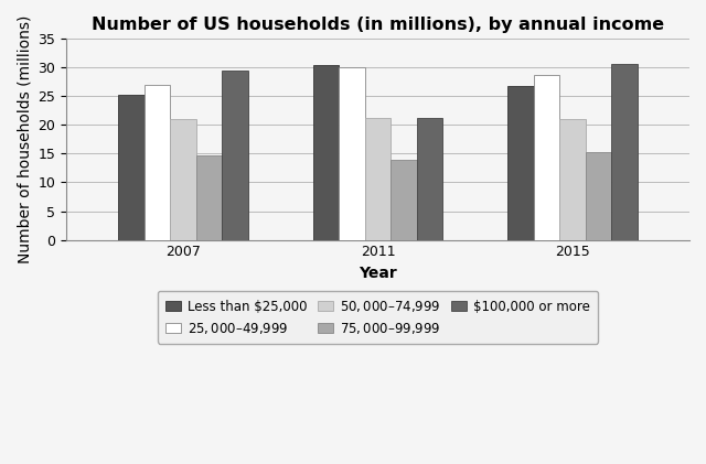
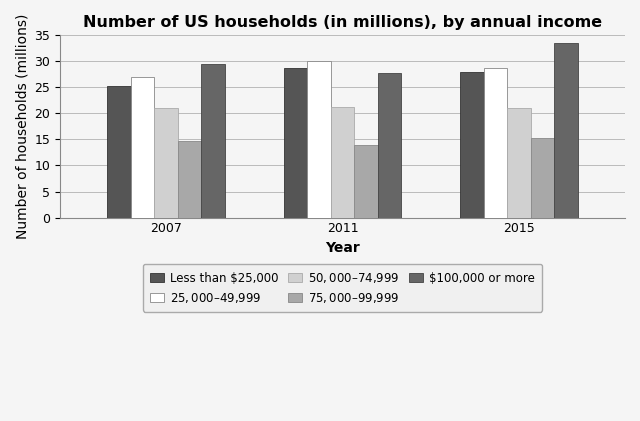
Less than $25,000/2011: 30.4 -> 28.8
$100,000 or more/2011: 21.2 -> 27.8
Less than $25,000/2015: 26.8 -> 27.9
$100,000 or more/2015: 30.6 -> 33.5
